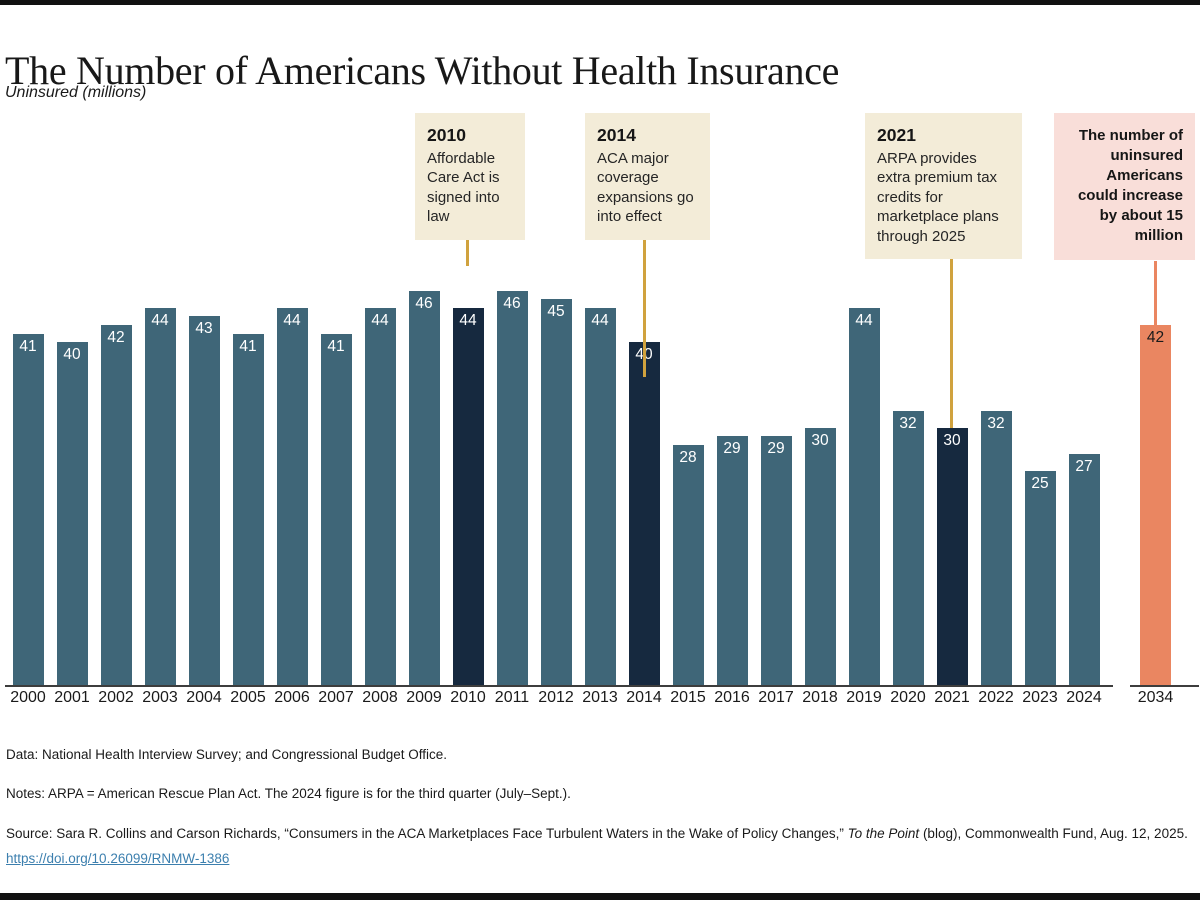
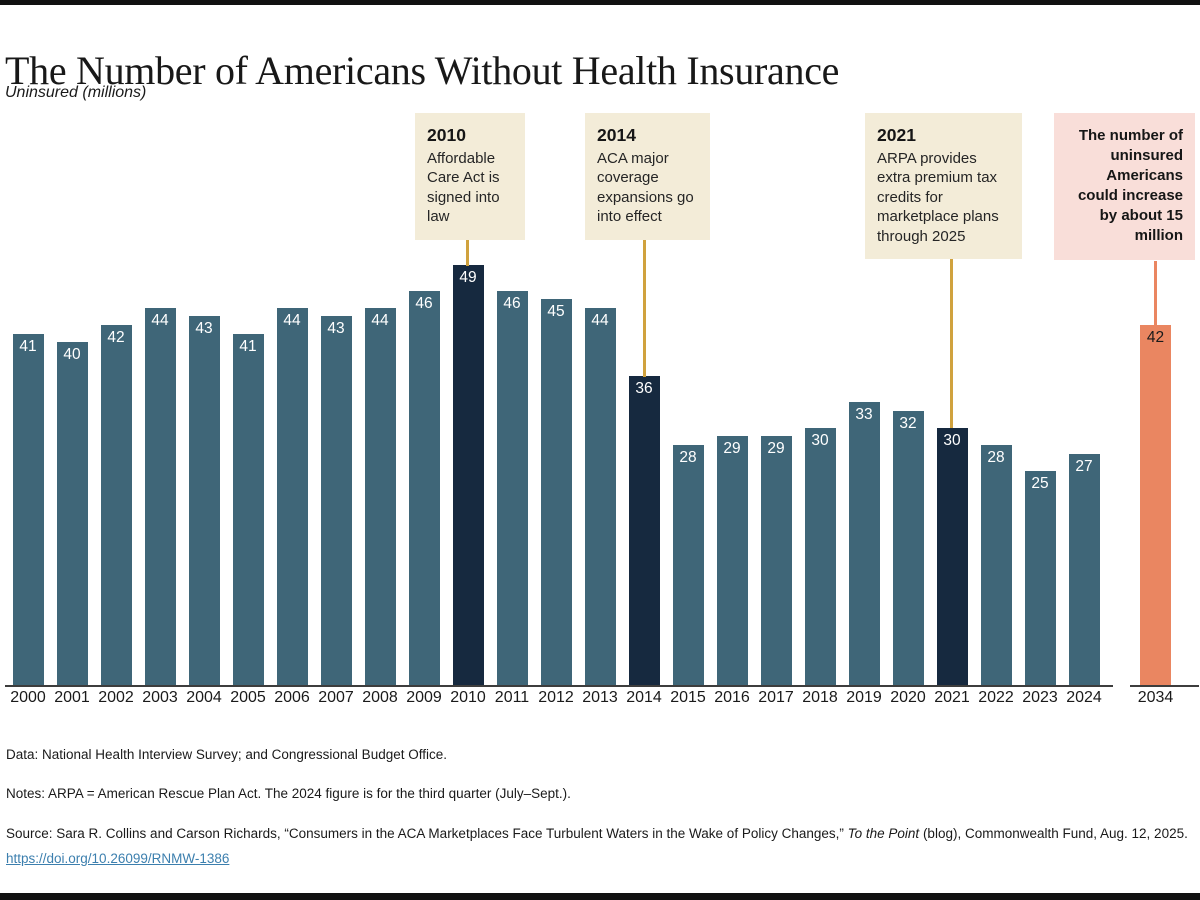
2007: 41 -> 43
2010: 44 -> 49
2014: 40 -> 36
2019: 44 -> 33
2022: 32 -> 28
